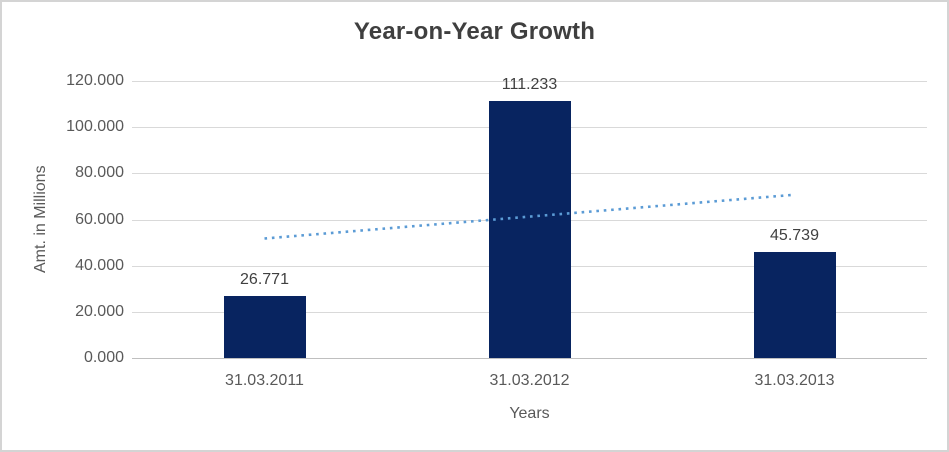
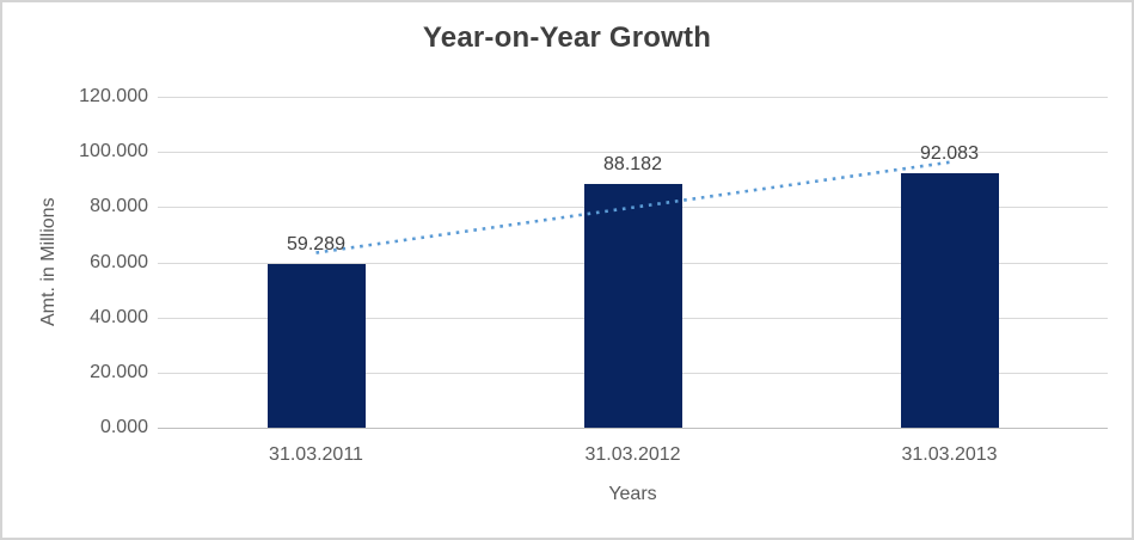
31.03.2011: 26.771 -> 59.289
31.03.2012: 111.233 -> 88.182
31.03.2013: 45.739 -> 92.083
